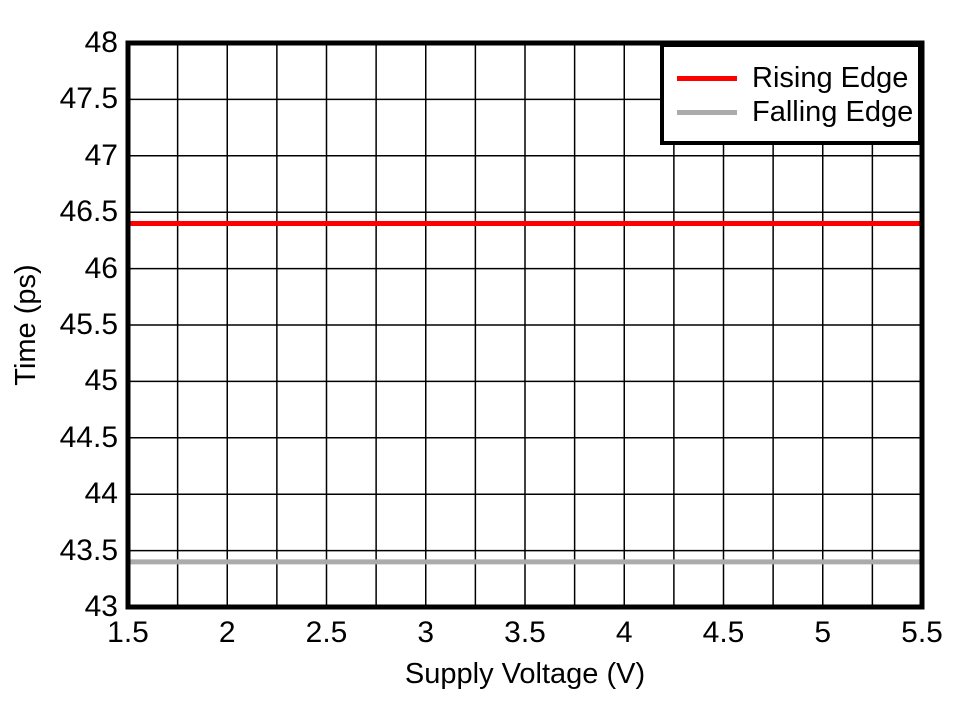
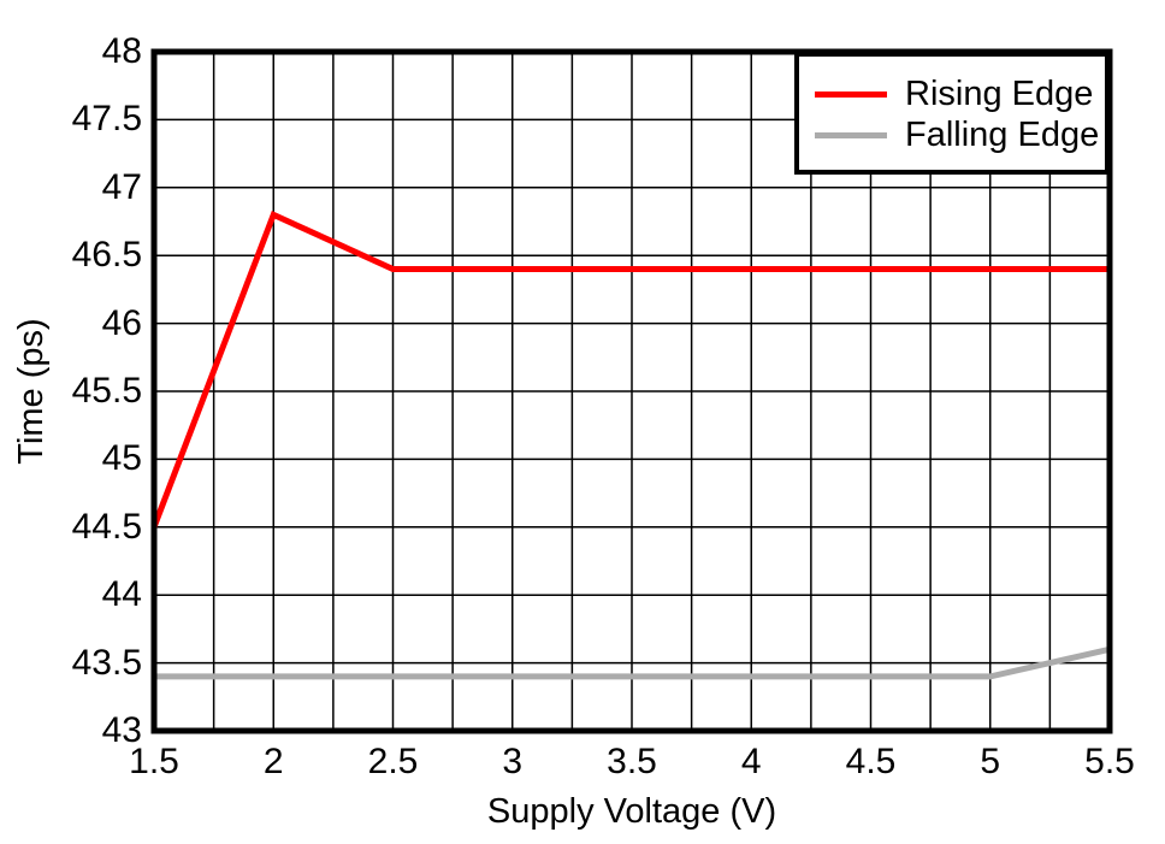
Rising Edge/1.5: 46.4 -> 44.5
Rising Edge/2: 46.4 -> 46.8
Falling Edge/5.5: 43.4 -> 43.6
